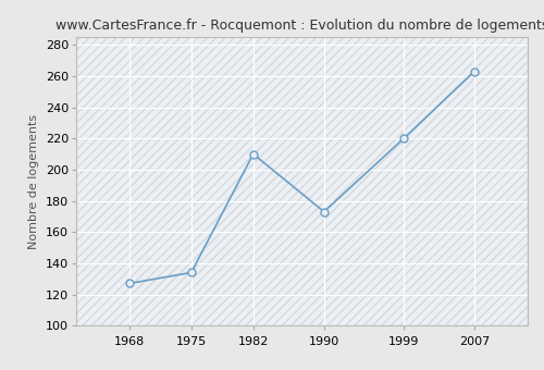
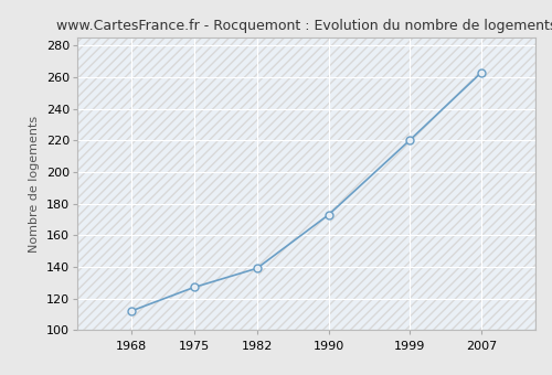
1968: 127 -> 112
1975: 134 -> 127
1982: 210 -> 139
